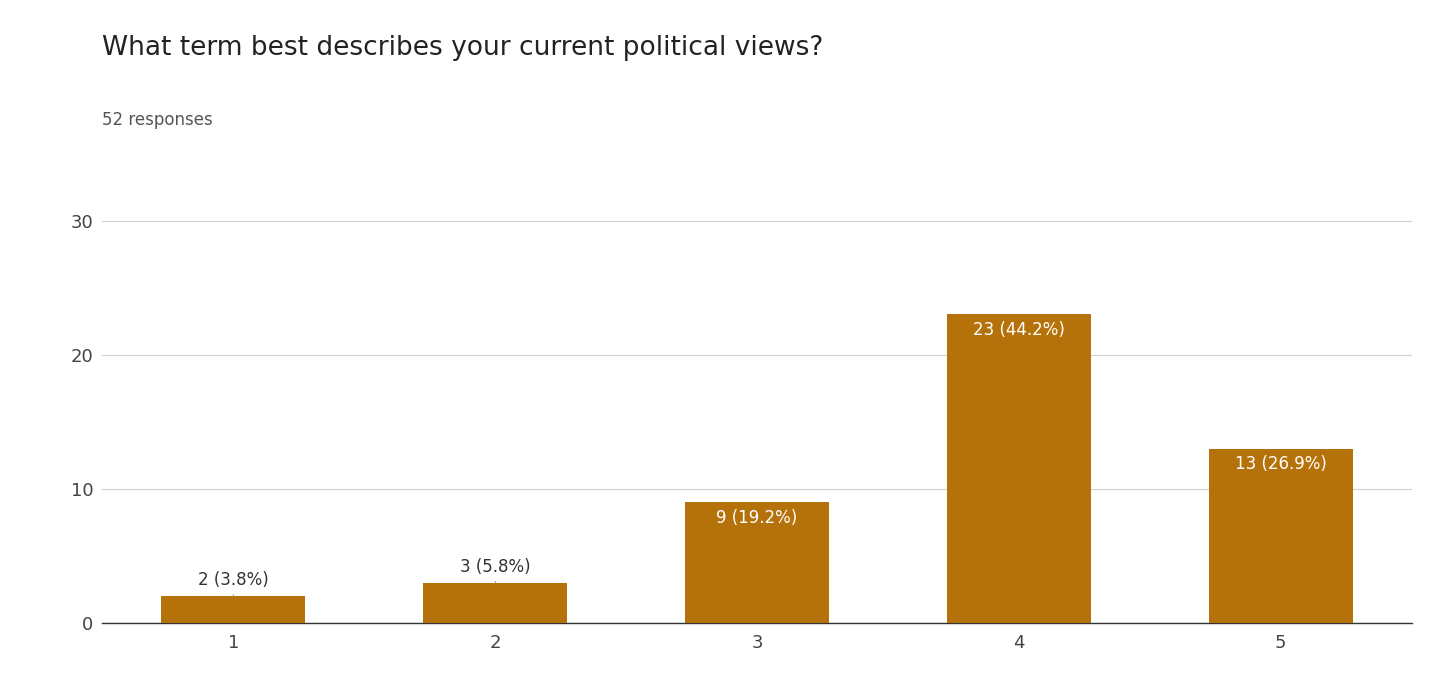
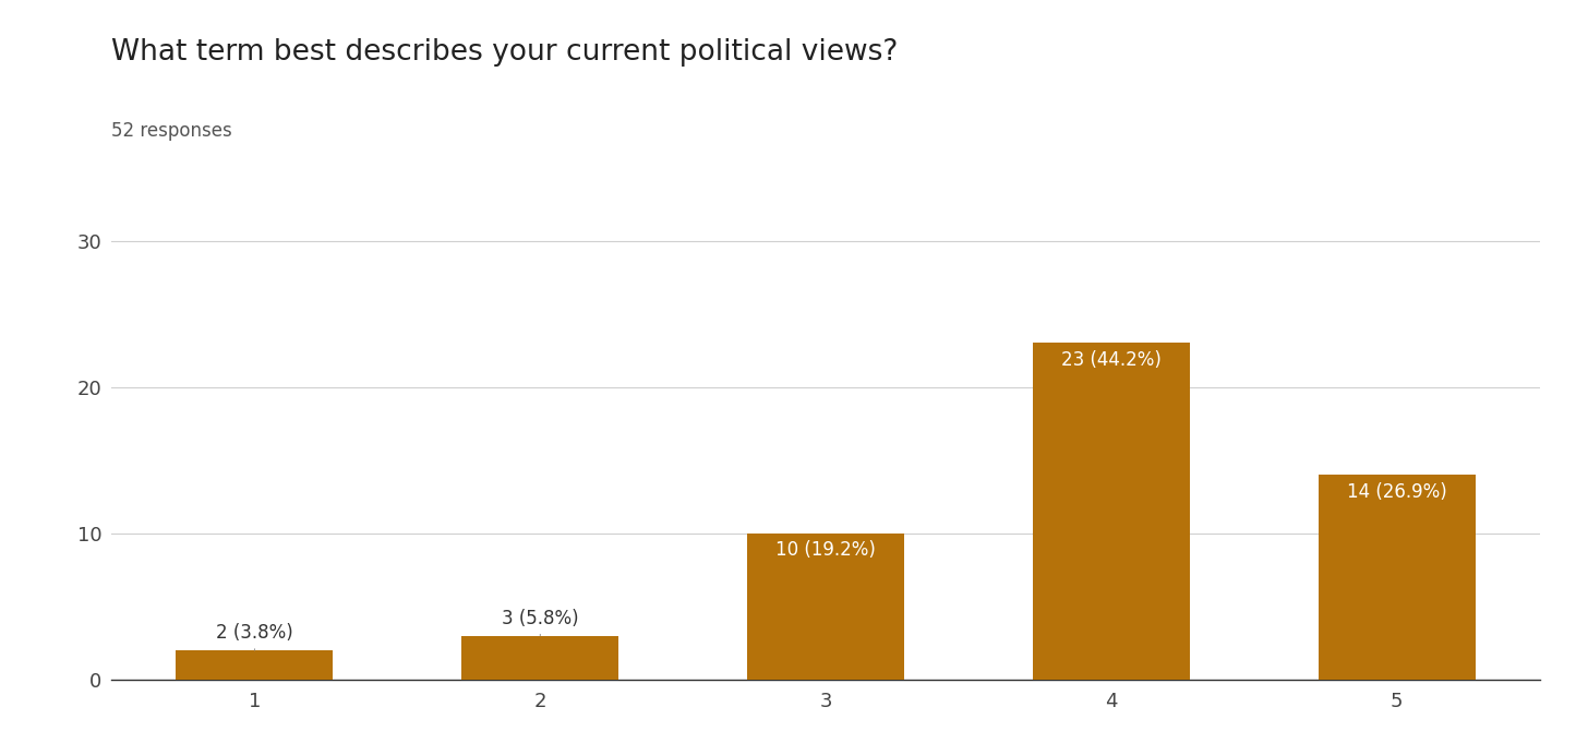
3: 9 -> 10
5: 13 -> 14
